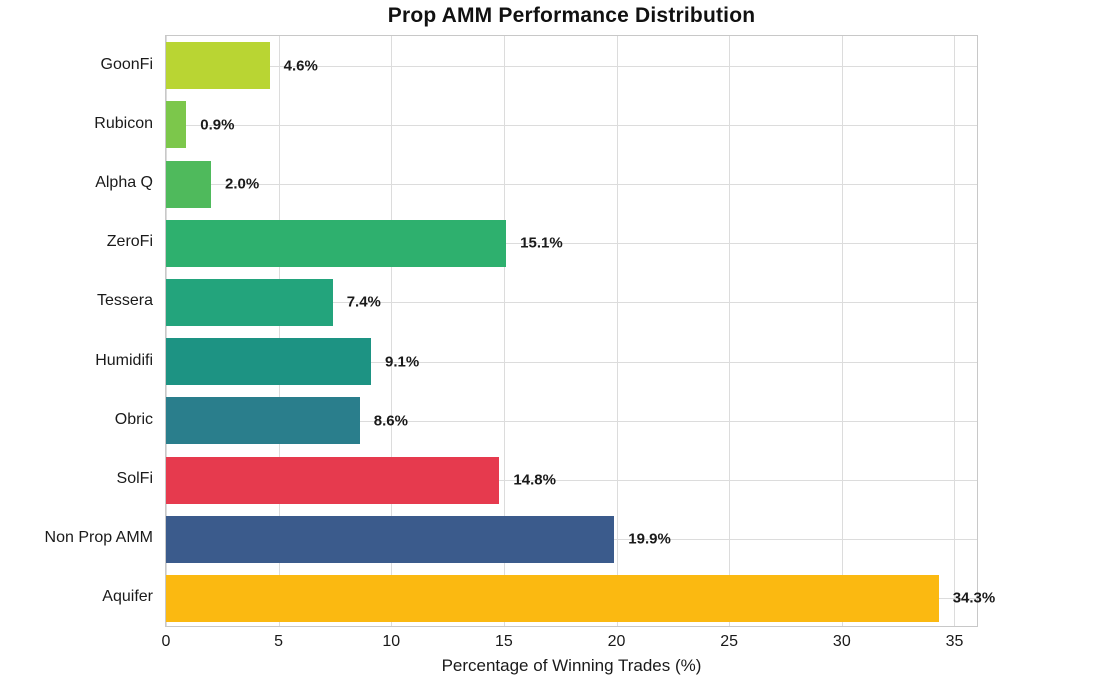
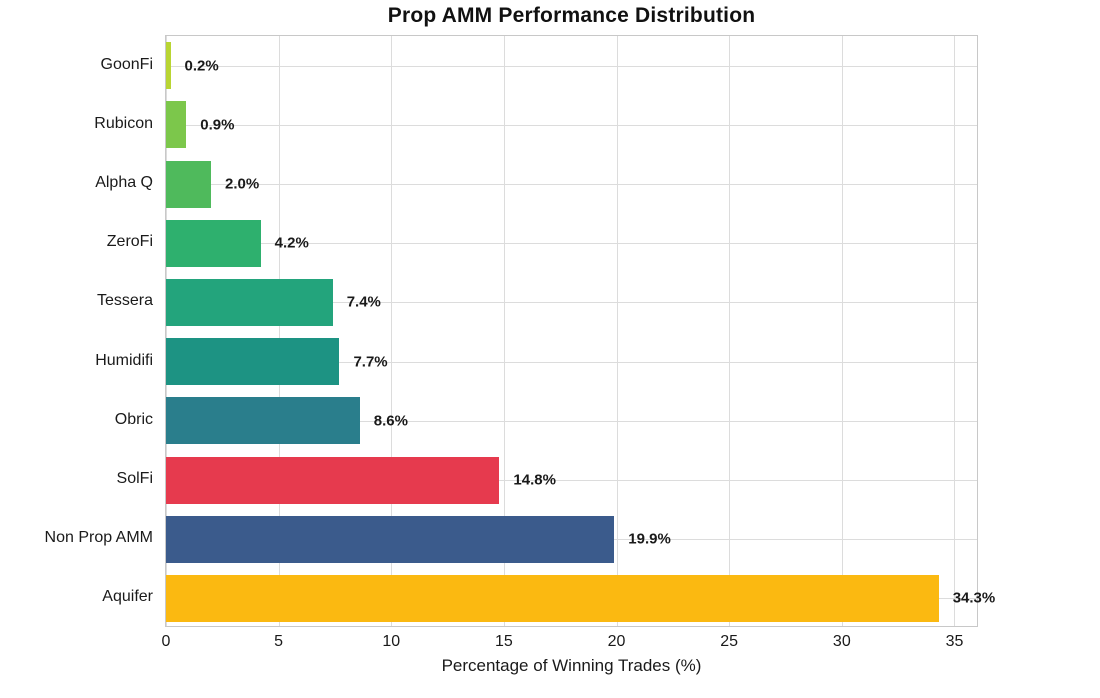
GoonFi: 4.6% -> 0.2%
ZeroFi: 15.1% -> 4.2%
Humidifi: 9.1% -> 7.7%
